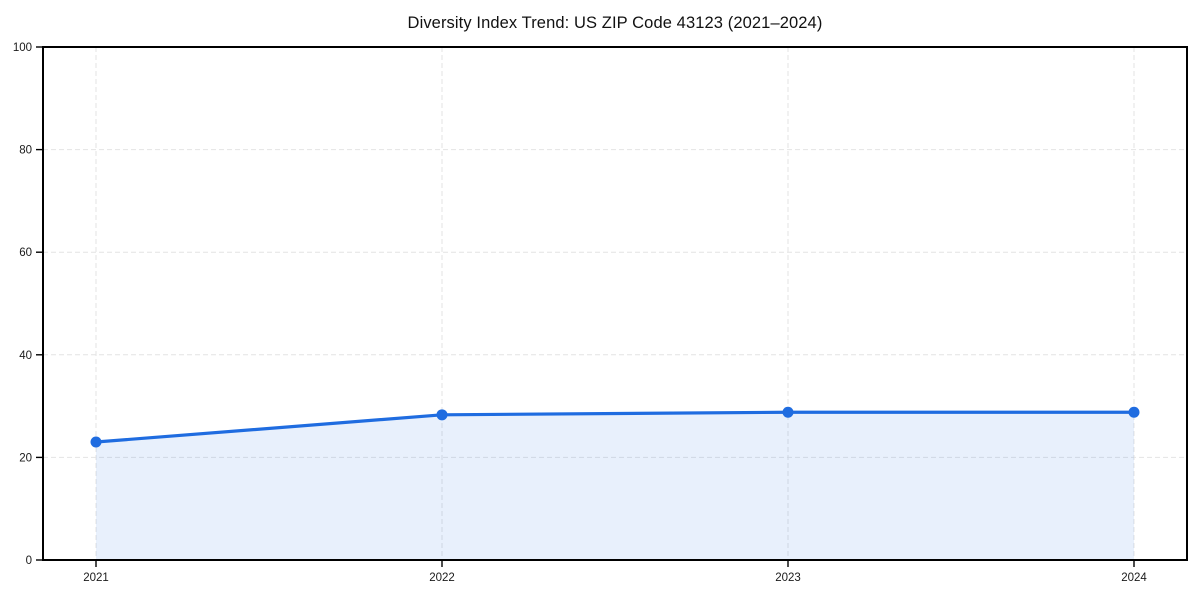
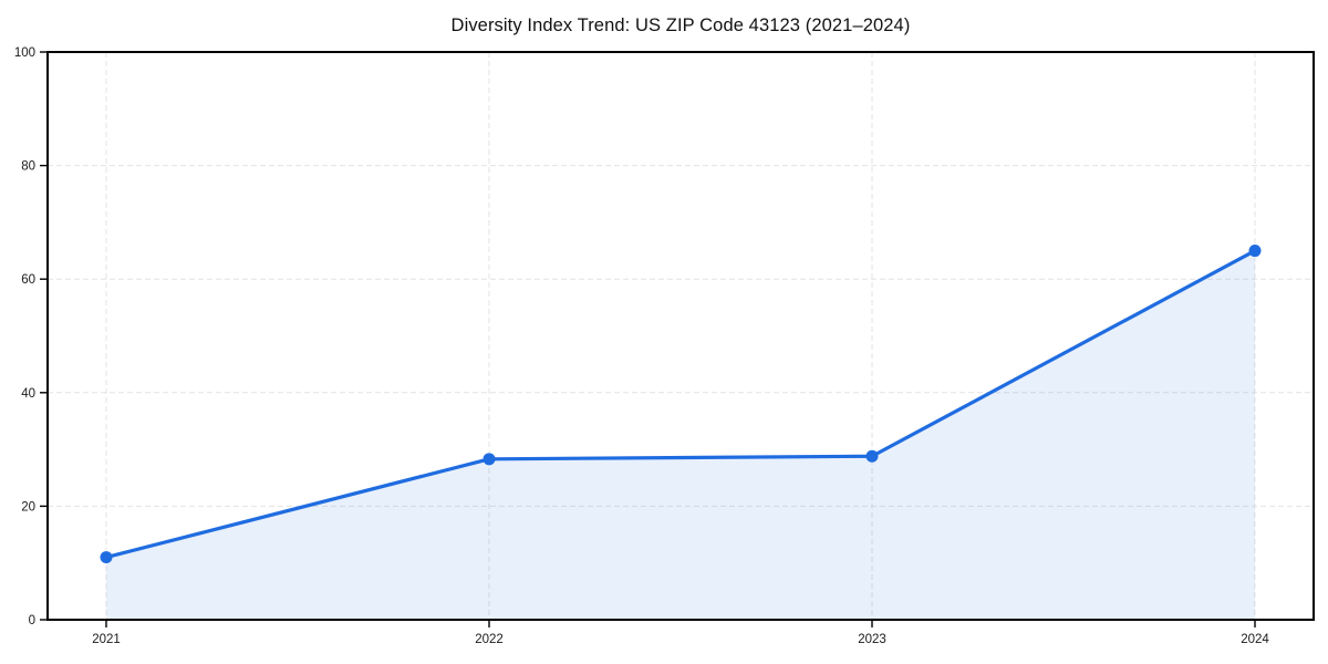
2021: 23 -> 11
2024: 29 -> 65
